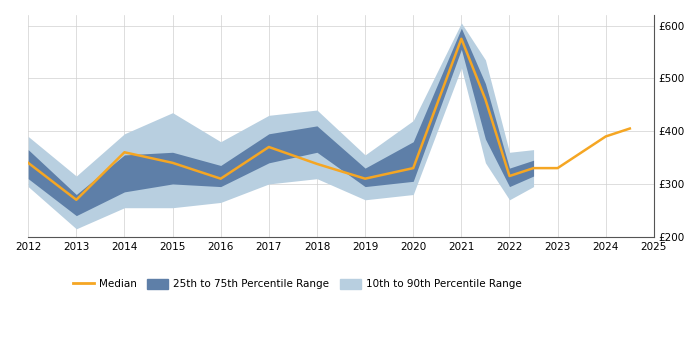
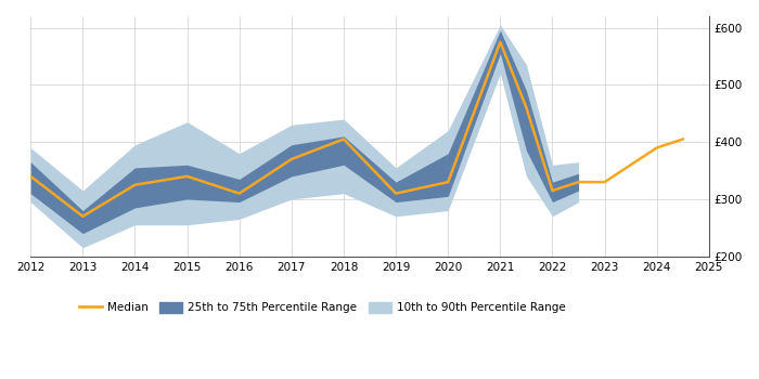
Median/2014: £360 -> £325
Median/2018: £338 -> £405
